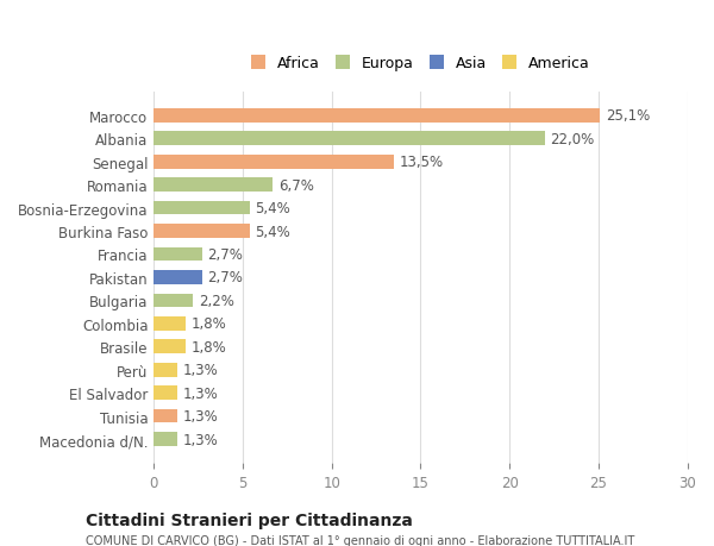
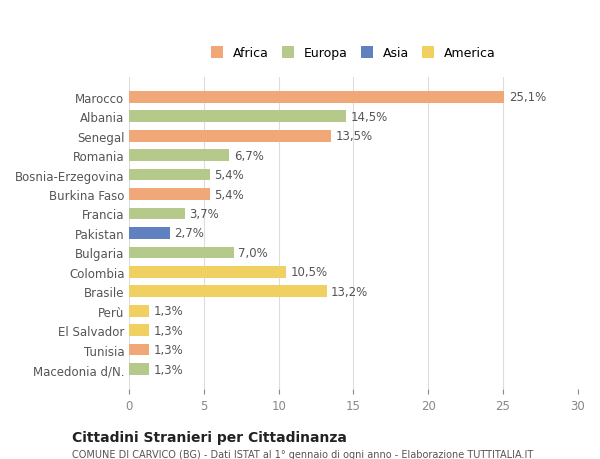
Albania: 22,0% -> 14,5%
Francia: 2,7% -> 3,7%
Bulgaria: 2,2% -> 7,0%
Colombia: 1,8% -> 10,5%
Brasile: 1,8% -> 13,2%
